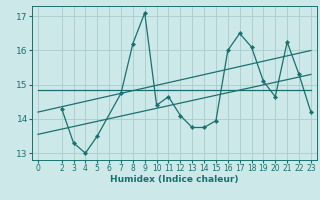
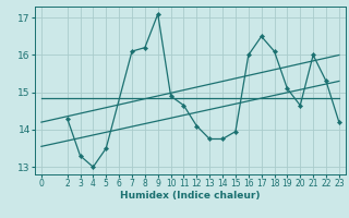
7: 14.75 -> 16.10
10: 14.40 -> 14.90
21: 16.25 -> 16.00
